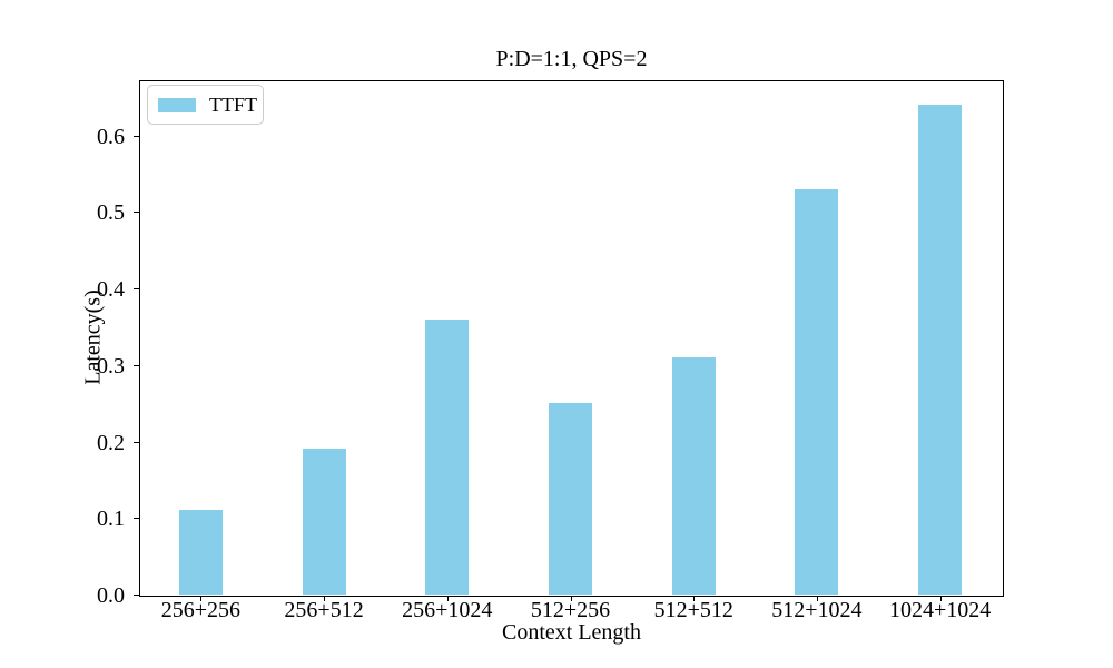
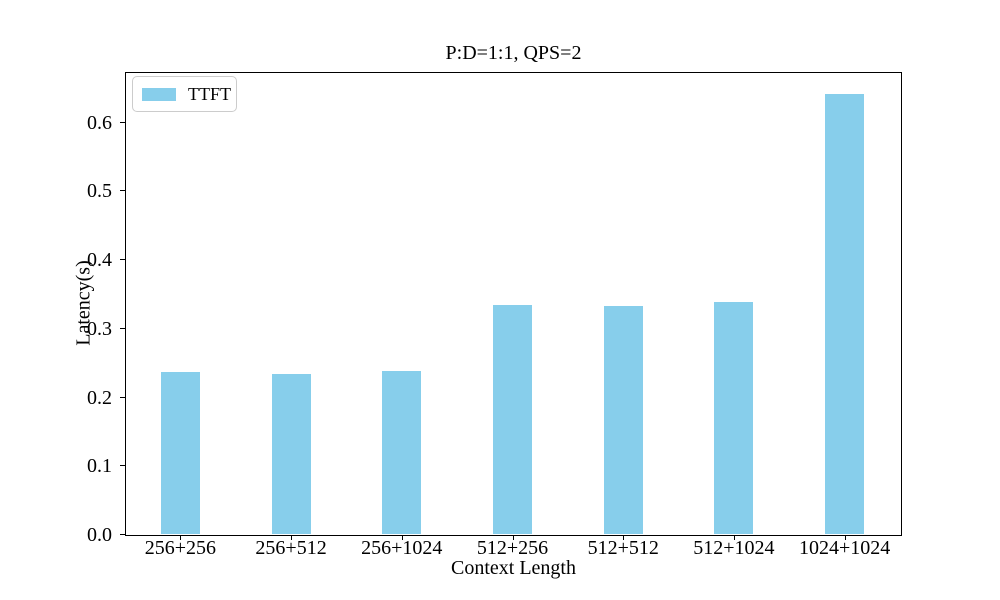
256+256: 0.11 -> 0.24
256+512: 0.19 -> 0.23
256+1024: 0.36 -> 0.24
512+256: 0.25 -> 0.33
512+512: 0.31 -> 0.33
512+1024: 0.53 -> 0.34
